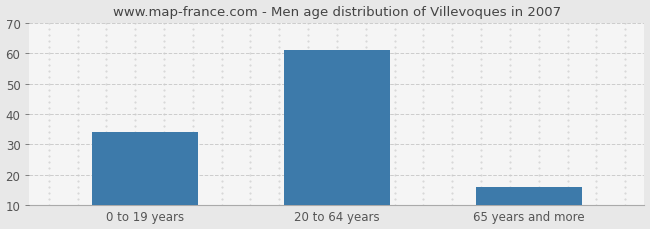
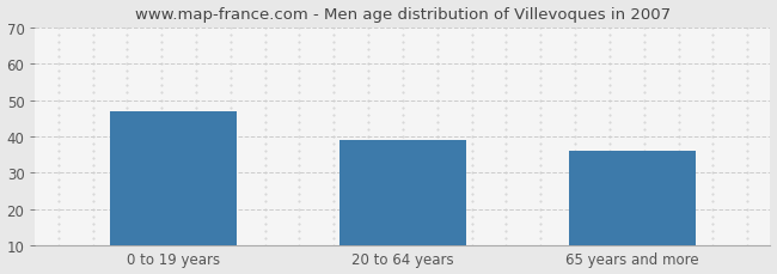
0 to 19 years: 34 -> 47
20 to 64 years: 61 -> 39
65 years and more: 16 -> 36
